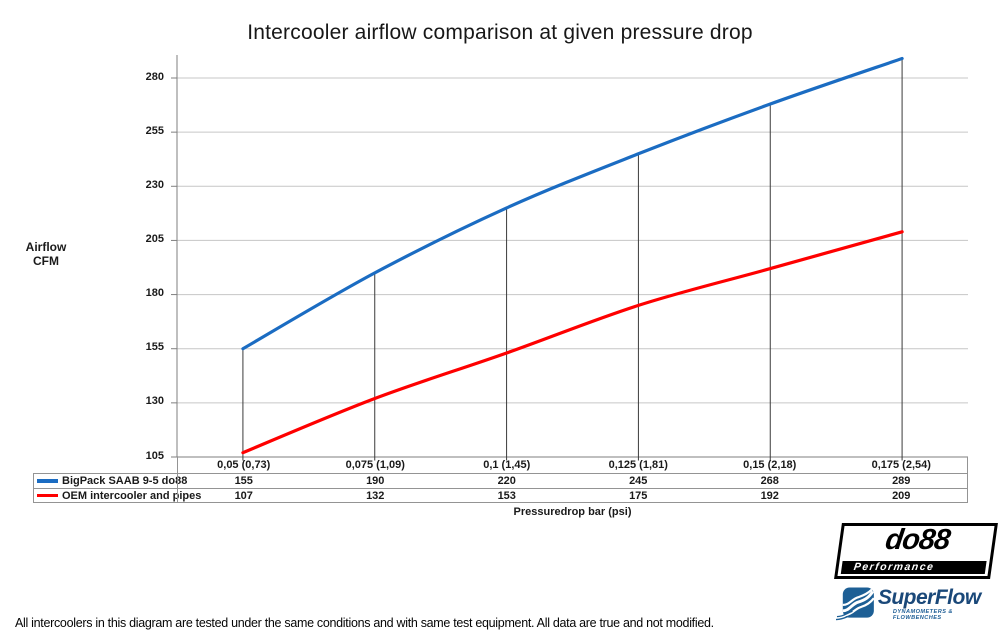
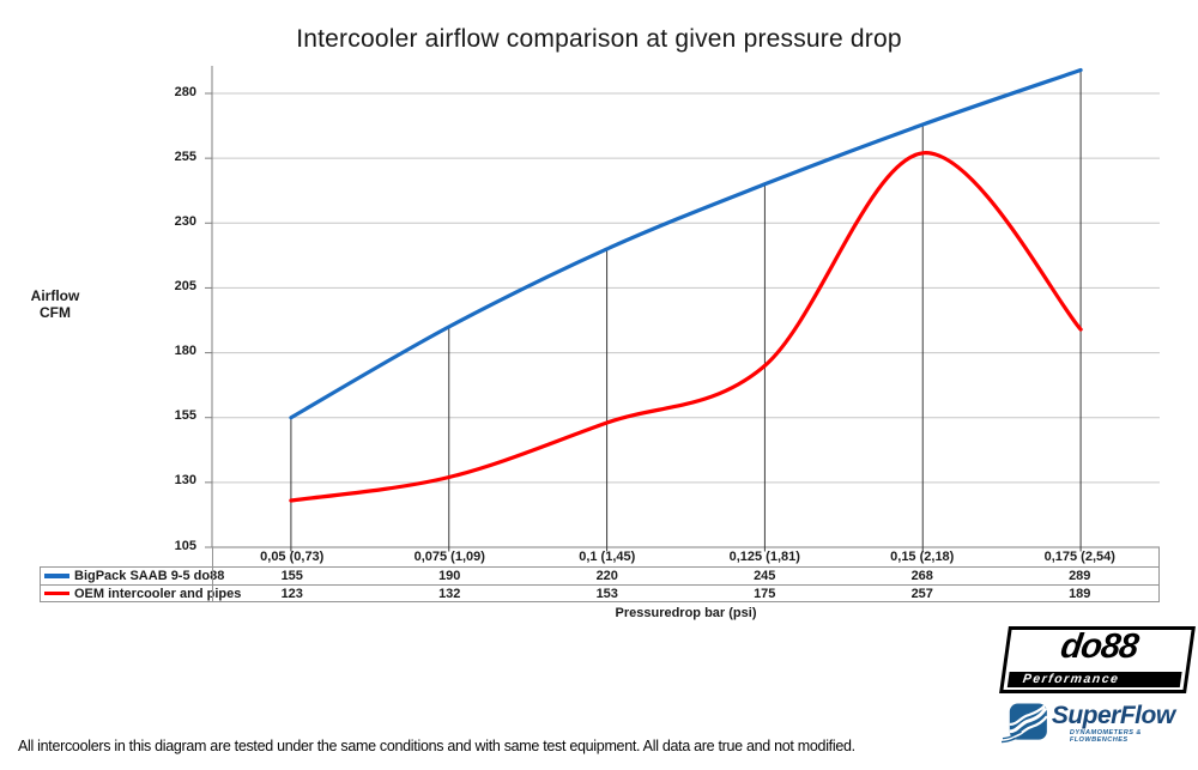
OEM intercooler and pipes/0,05 (0,73): 107 -> 123
OEM intercooler and pipes/0,15 (2,18): 192 -> 257
OEM intercooler and pipes/0,175 (2,54): 209 -> 189
